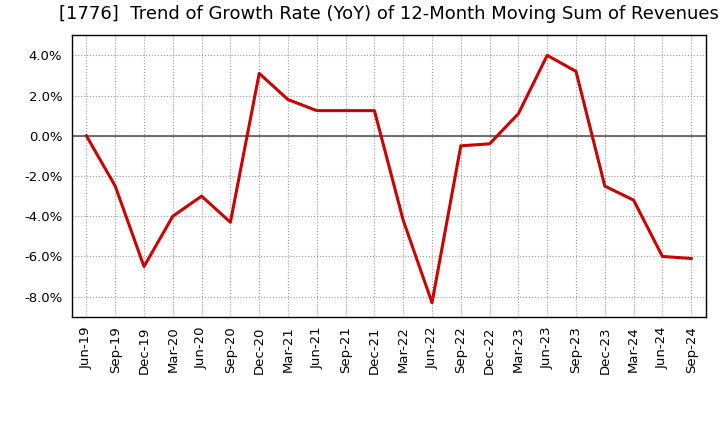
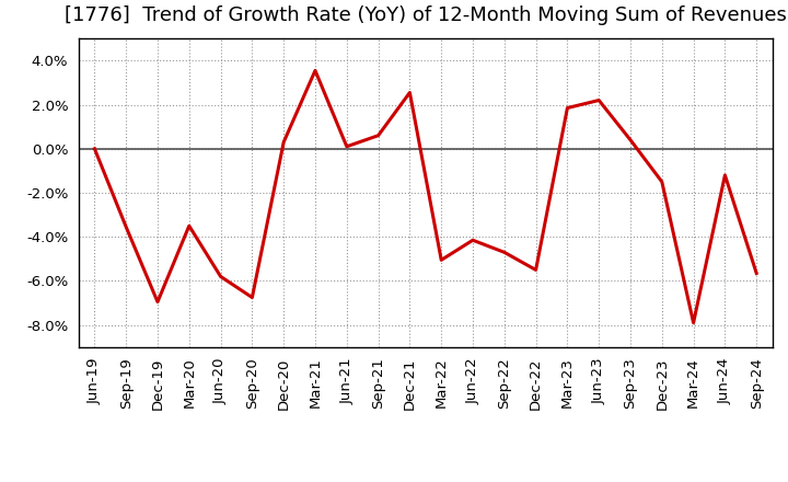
Sep-19: -2.50% -> -3.55%
Dec-19: -6.50% -> -6.95%
Mar-20: -4.00% -> -3.50%
Jun-20: -3.00% -> -5.80%
Sep-20: -4.30% -> -6.75%
Dec-20: 3.10% -> 0.30%
Mar-21: 1.80% -> 3.55%
Jun-21: 1.25% -> 0.10%
Sep-21: 1.25% -> 0.60%
Dec-21: 1.25% -> 2.55%
Mar-22: -4.20% -> -5.05%
Jun-22: -8.30% -> -4.15%
Sep-22: -0.50% -> -4.70%
Dec-22: -0.40% -> -5.50%
Mar-23: 1.10% -> 1.85%
Jun-23: 4.00% -> 2.20%
Sep-23: 3.20% -> 0.40%
Dec-23: -2.50% -> -1.50%
Mar-24: -3.20% -> -7.90%
Jun-24: -6.00% -> -1.20%
Sep-24: -6.10% -> -5.65%
